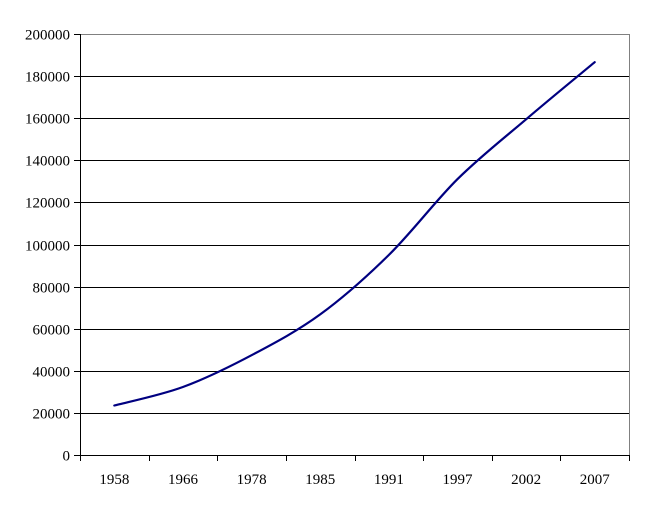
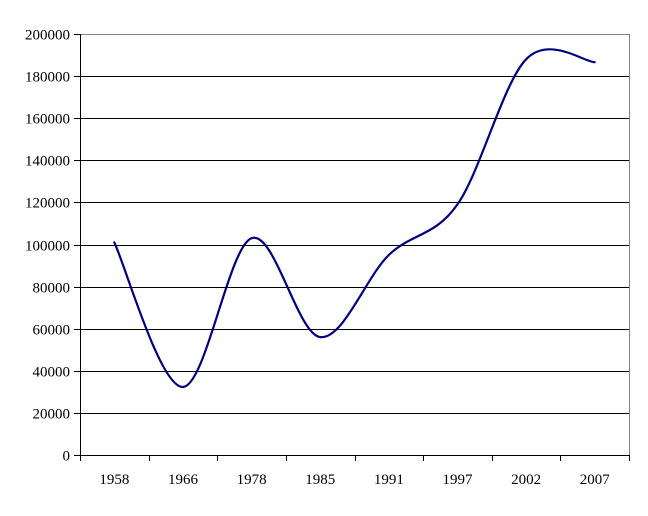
1958: 24000 -> 101000
1978: 47000 -> 103000
1985: 67000 -> 56000
1997: 131000 -> 119000
2002: 160000 -> 188000
